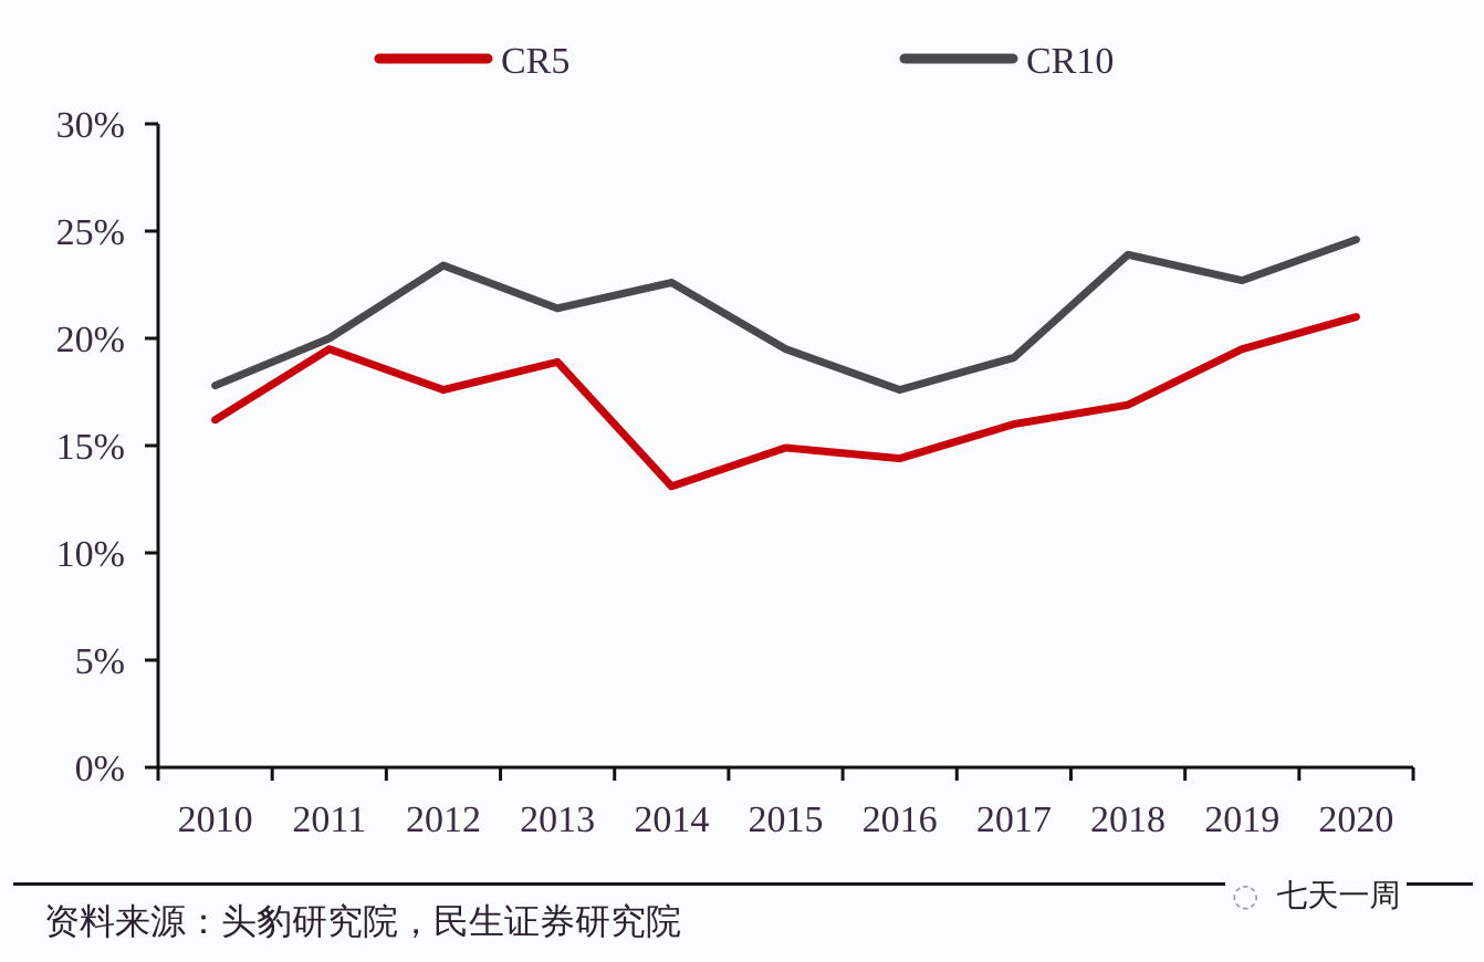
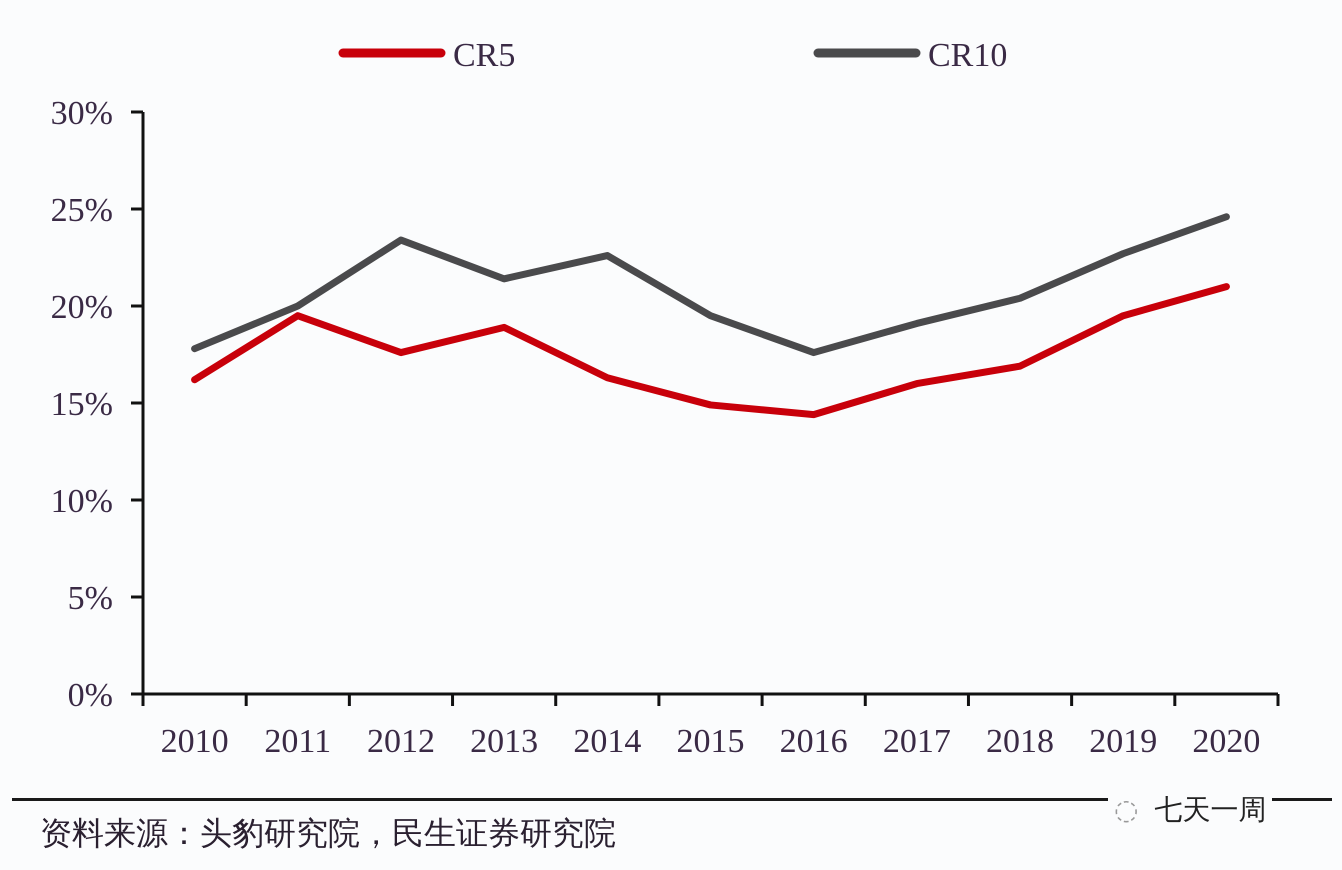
CR5/2014: 13.1% -> 16.3%
CR10/2018: 23.9% -> 20.4%
